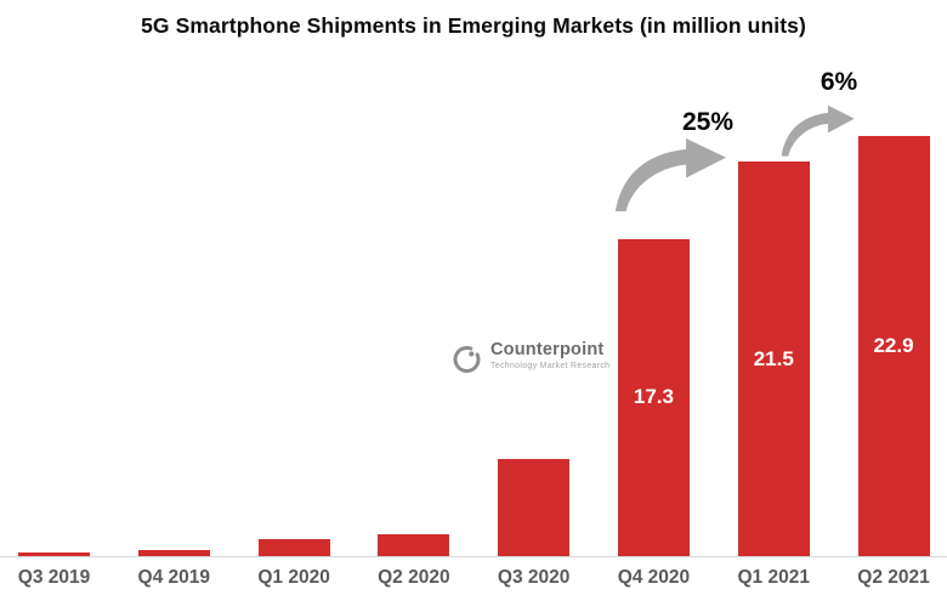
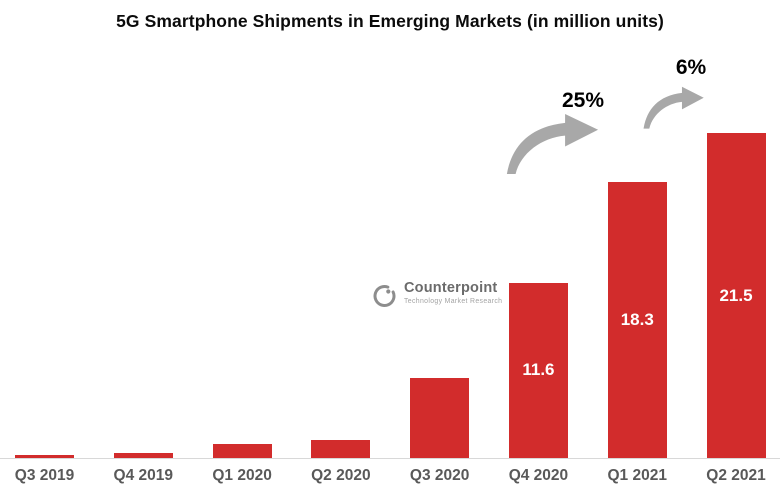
Q4 2020: 17.3 -> 11.6
Q1 2021: 21.5 -> 18.3
Q2 2021: 22.9 -> 21.5
